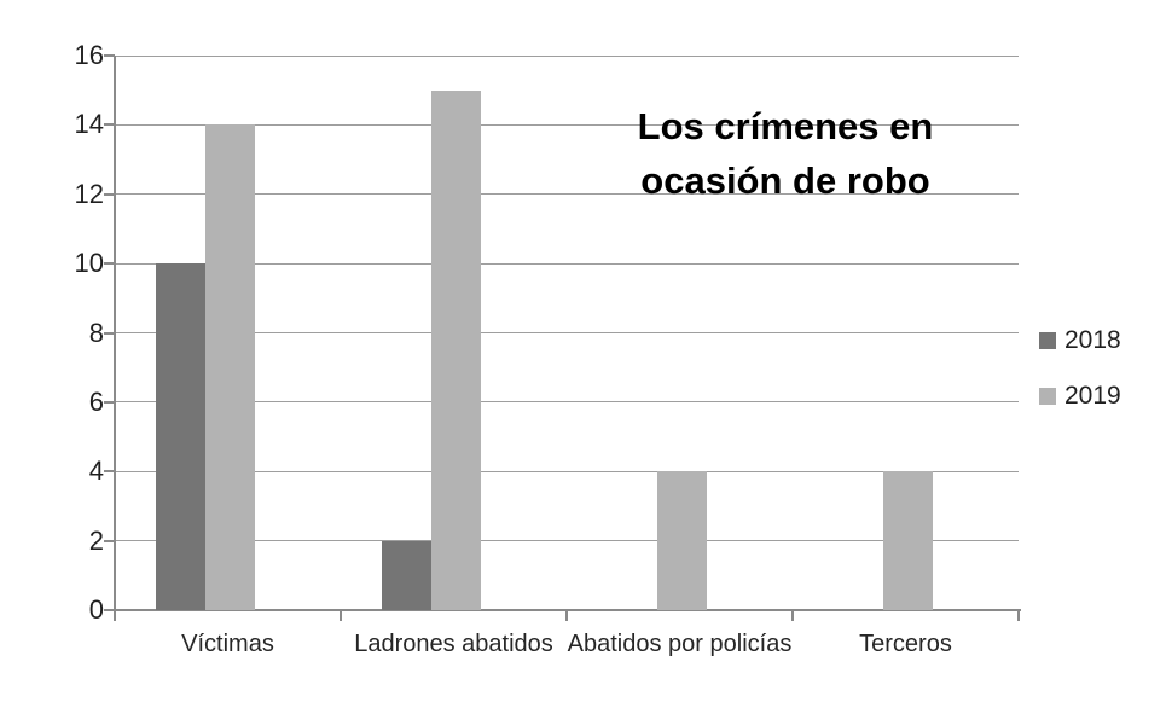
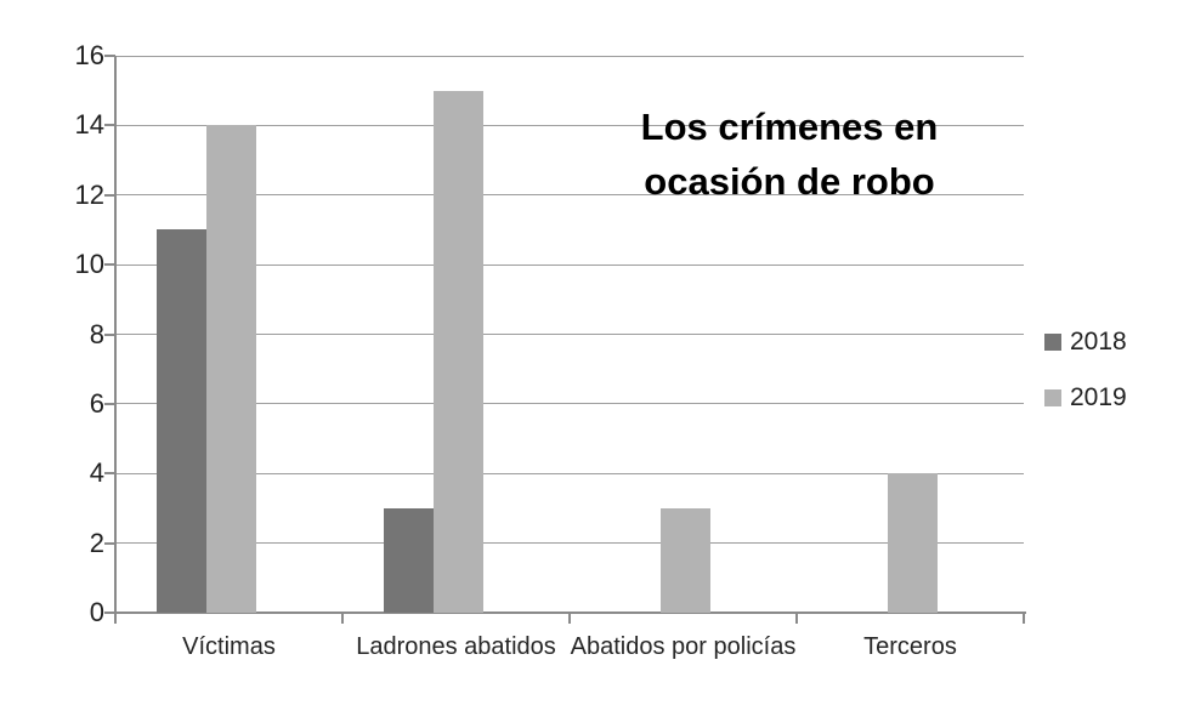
2018/Víctimas: 10 -> 11
2018/Ladrones abatidos: 2 -> 3
2019/Abatidos por policías: 4 -> 3
